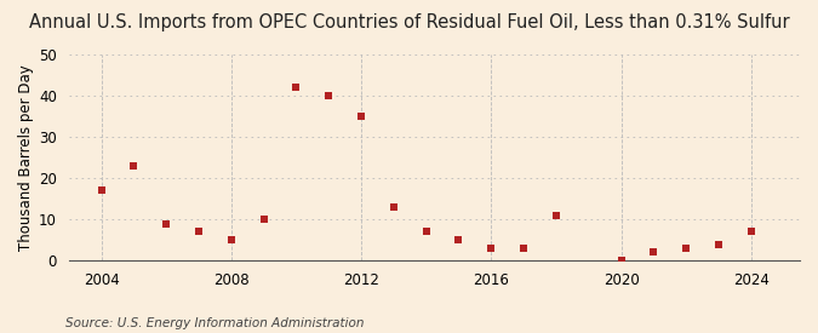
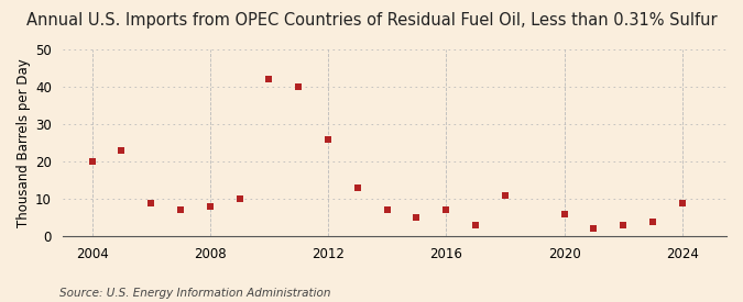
2004: 17.0 -> 20.0
2008: 5.0 -> 8.0
2012: 35.0 -> 26.0
2016: 3.0 -> 7.0
2020: 0.2 -> 6.0
2024: 7.0 -> 9.0
